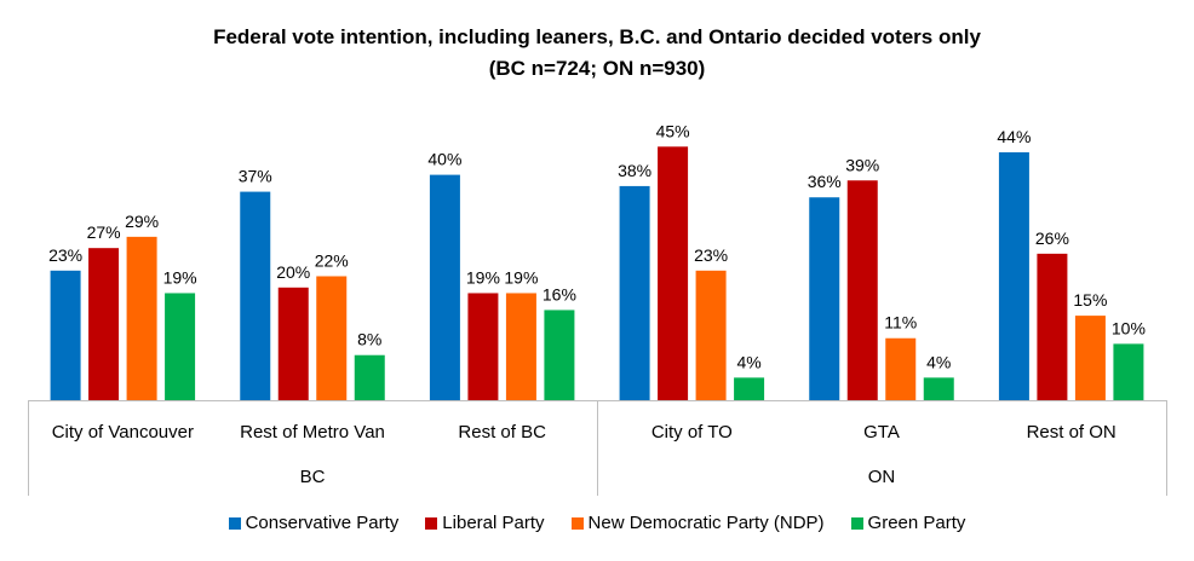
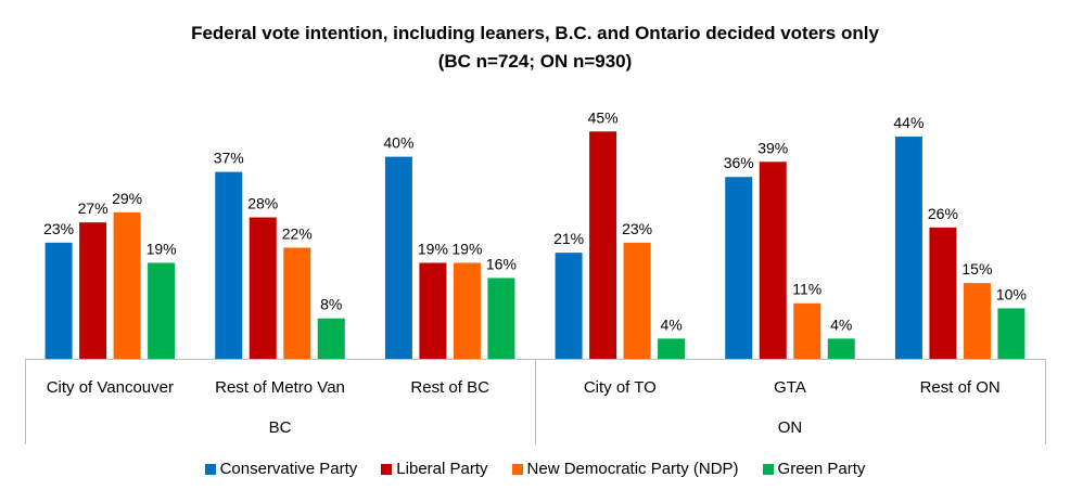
Liberal Party/Rest of Metro Van: 20% -> 28%
Conservative Party/City of TO: 38% -> 21%
